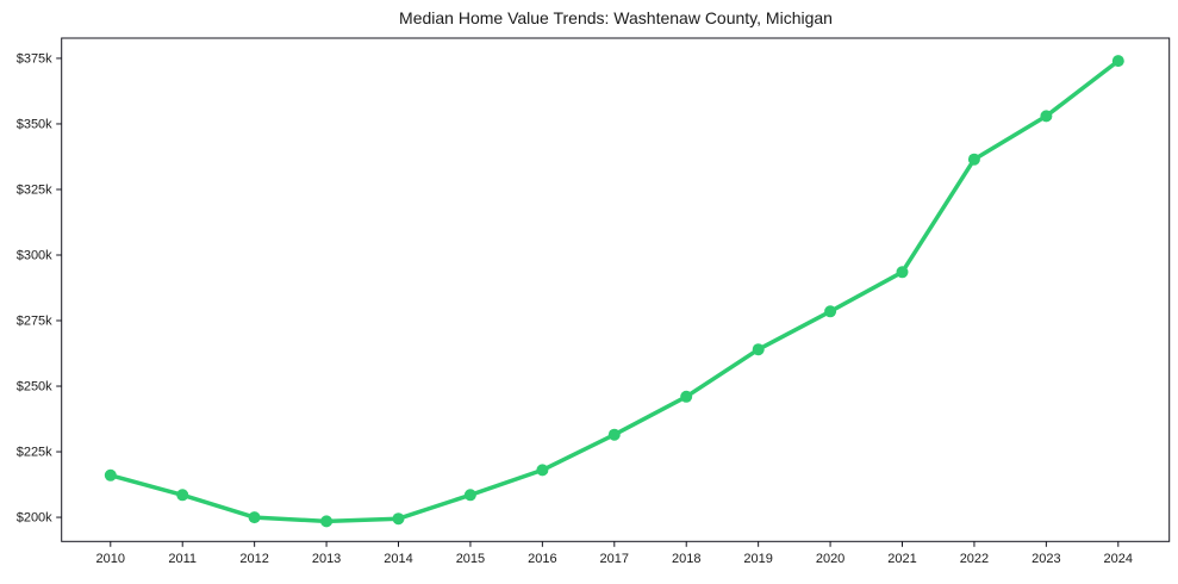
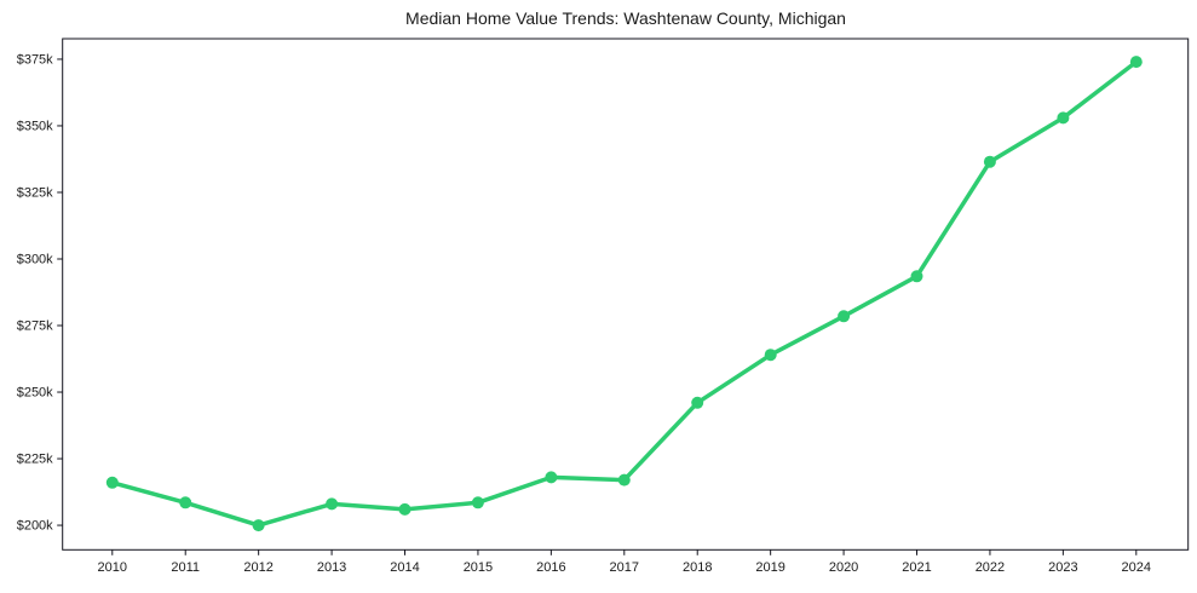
2013: $198k -> $208k
2014: $200k -> $206k
2017: $232k -> $217k
